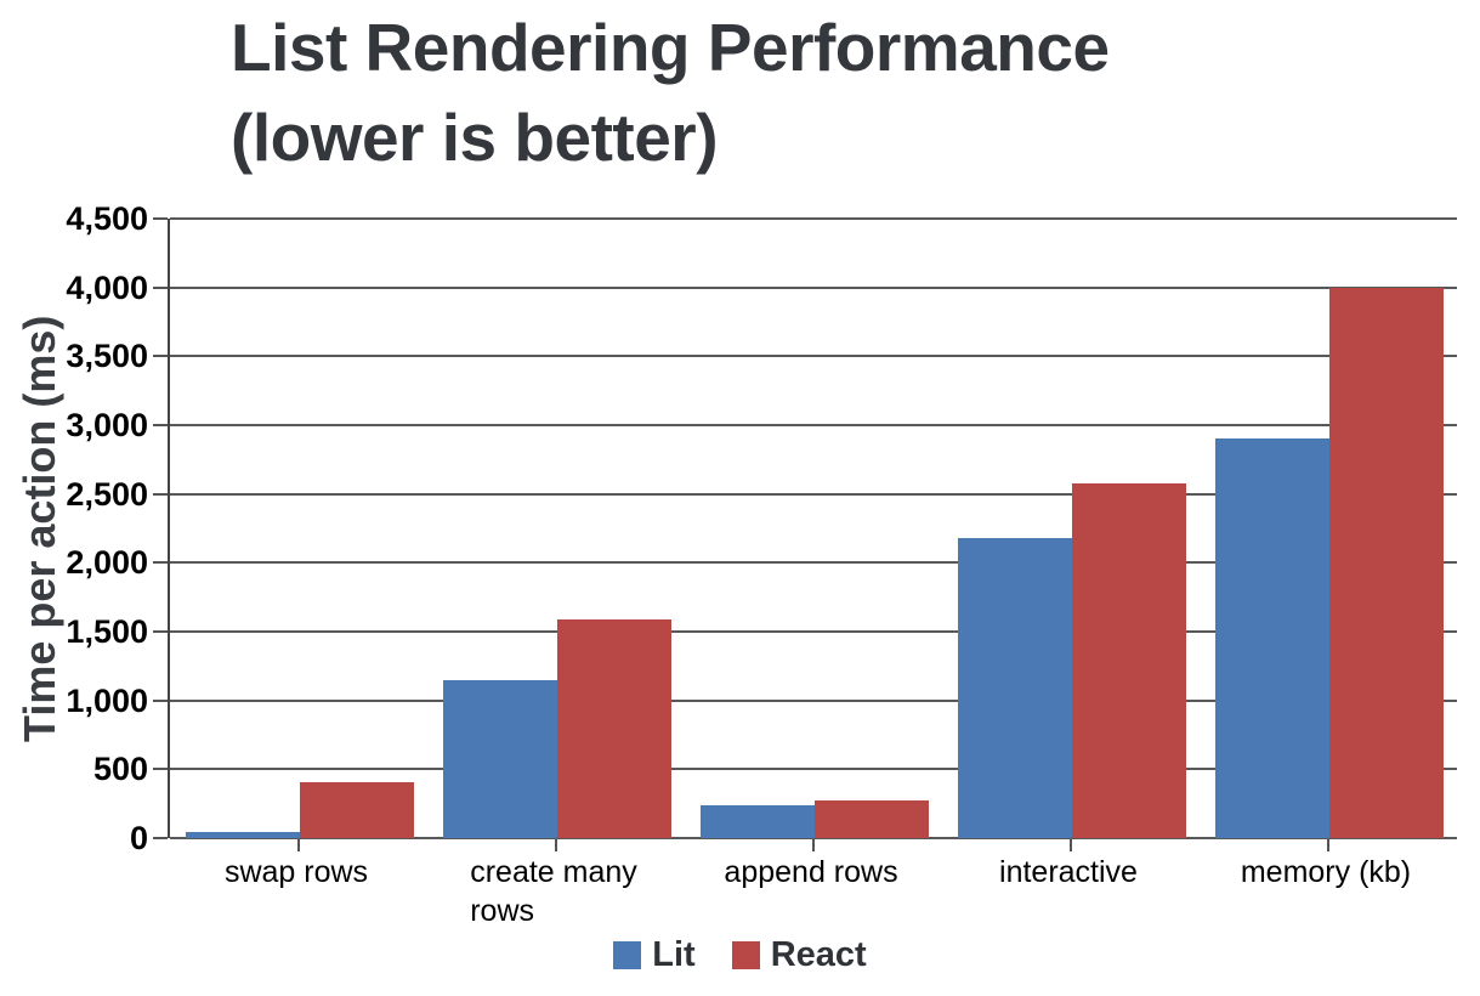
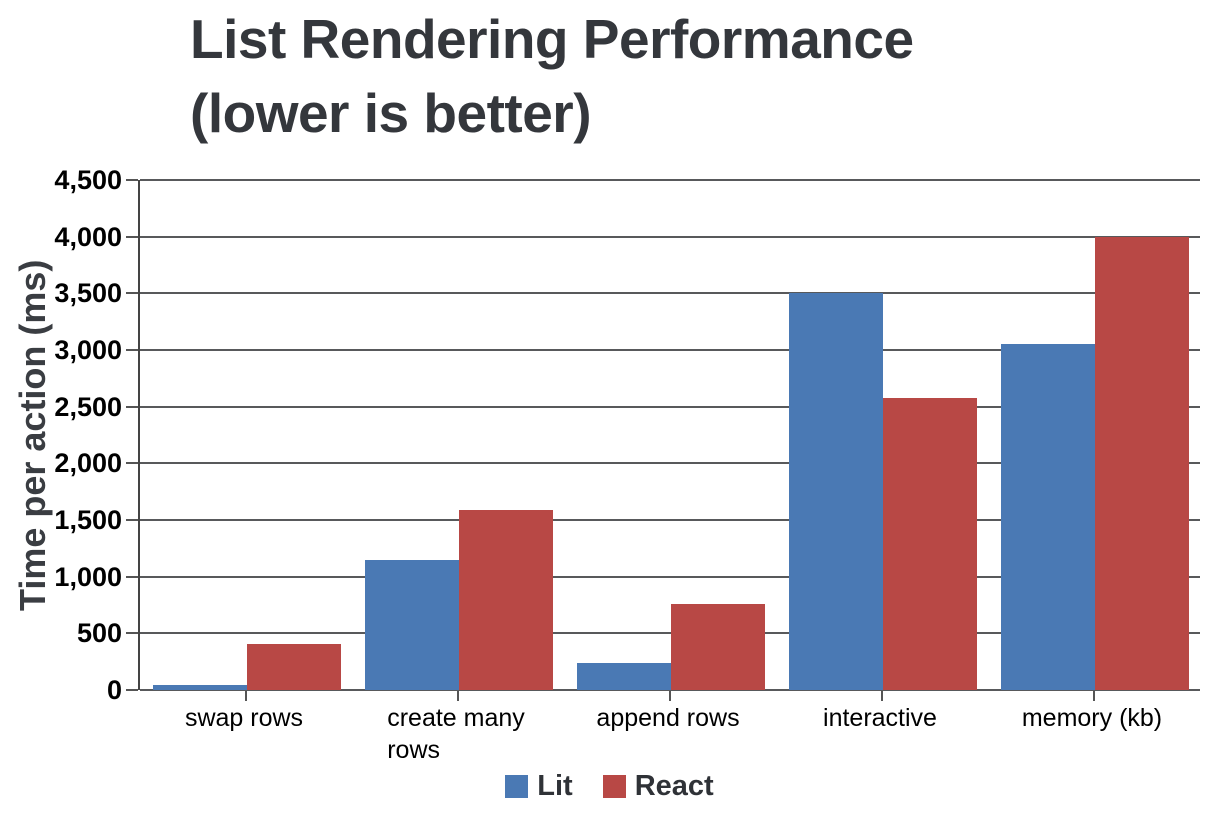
React/append rows: 270 -> 760
Lit/interactive: 2180 -> 3500
Lit/memory (kb): 2900 -> 3050
